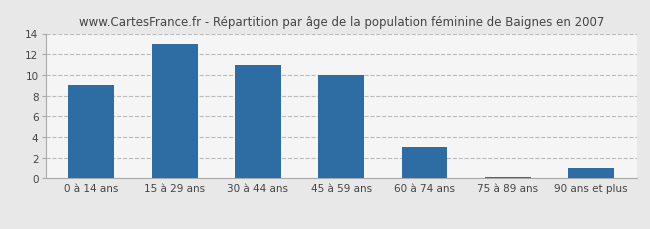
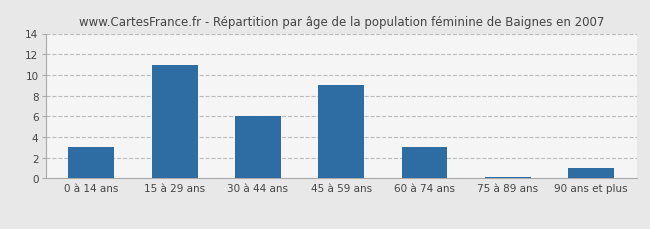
0 à 14 ans: 9.0 -> 3.0
15 à 29 ans: 13.0 -> 11.0
30 à 44 ans: 11.0 -> 6.0
45 à 59 ans: 10.0 -> 9.0
